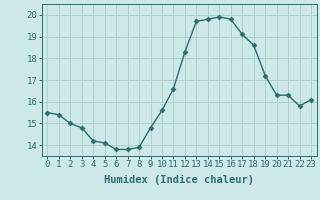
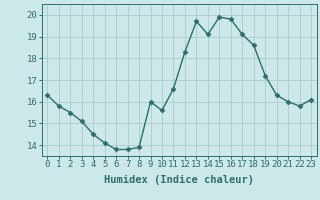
0: 15.5 -> 16.3
1: 15.4 -> 15.8
2: 15.0 -> 15.5
3: 14.8 -> 15.1
4: 14.2 -> 14.5
9: 14.8 -> 16.0
14: 19.8 -> 19.1
21: 16.3 -> 16.0
